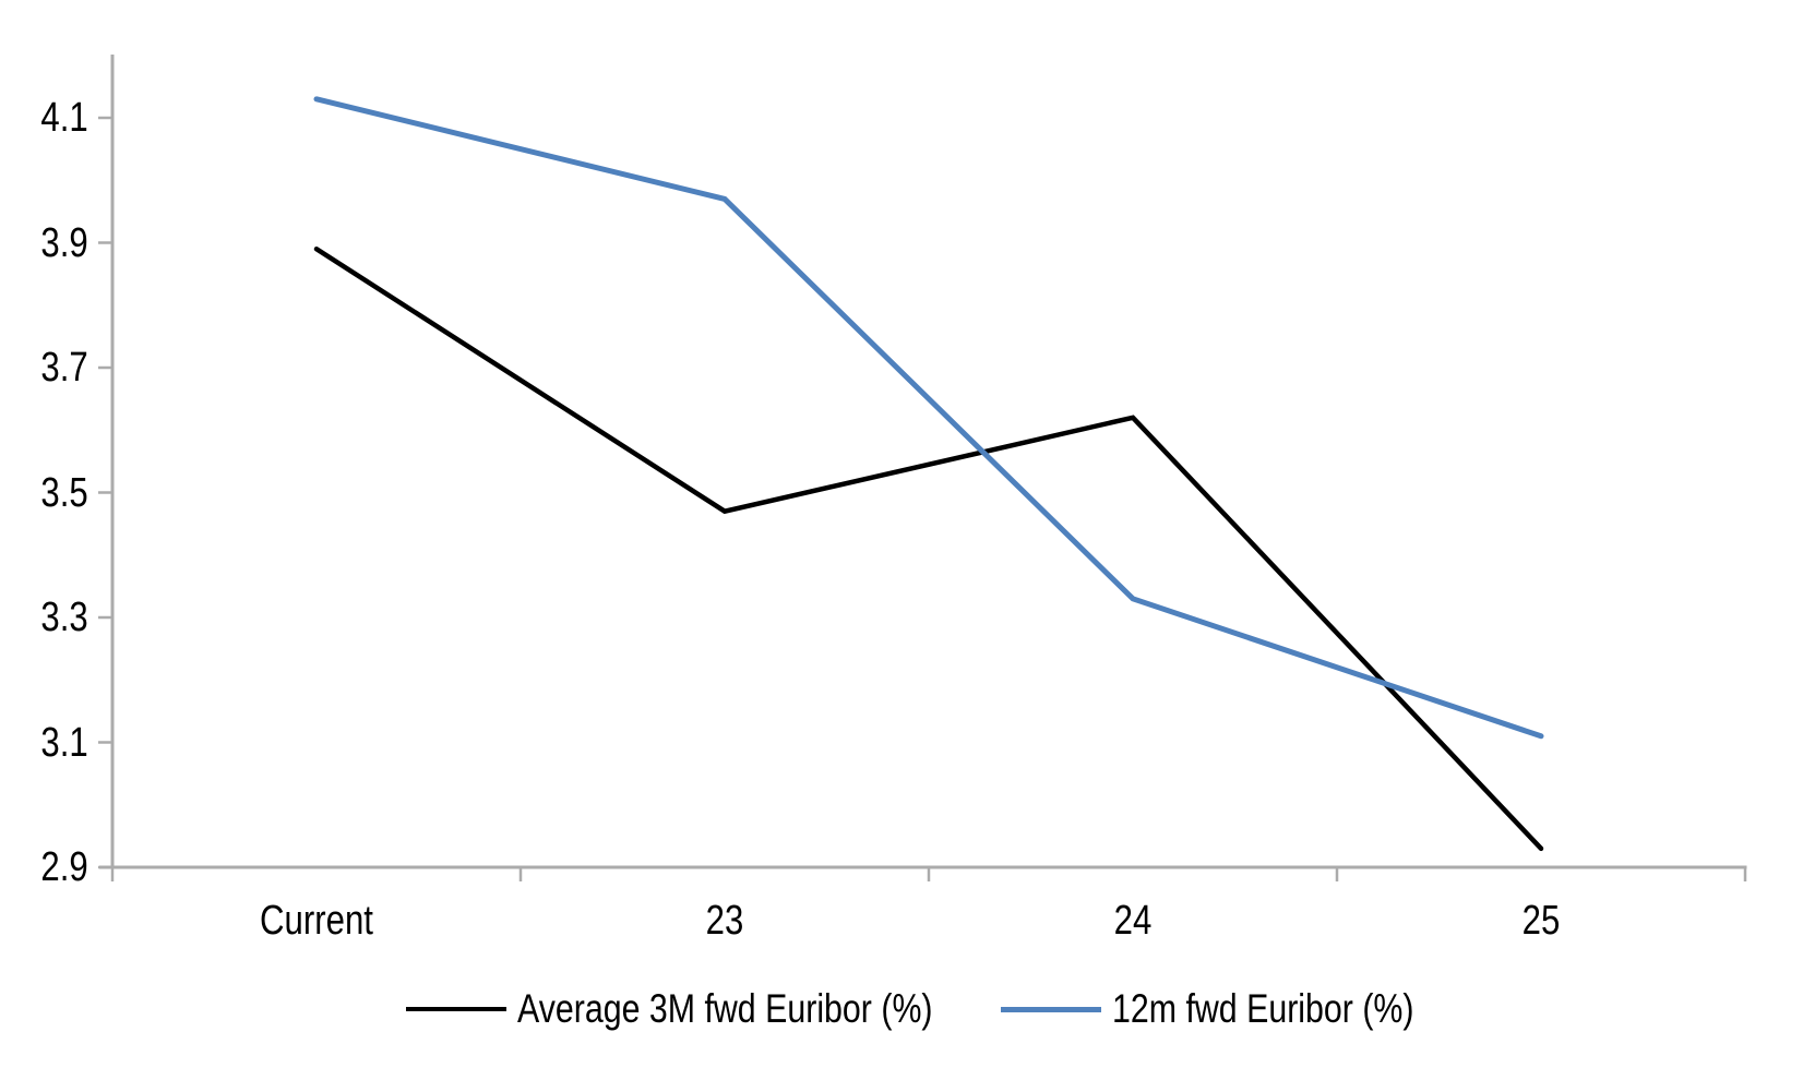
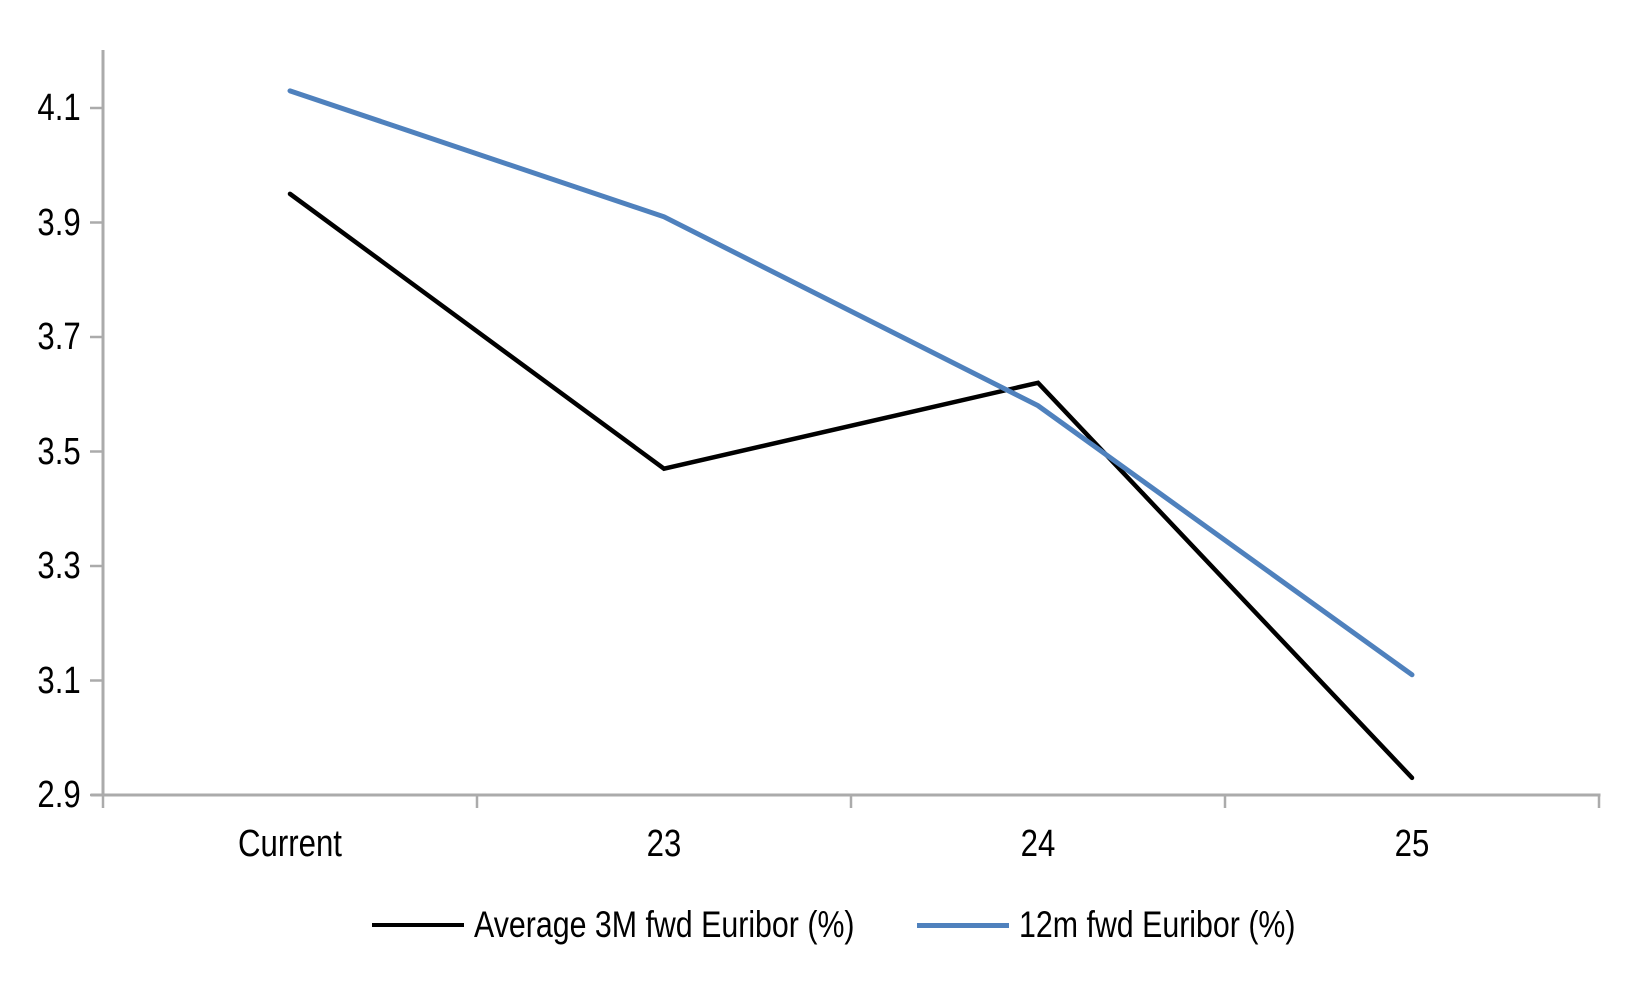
Average 3M fwd Euribor (%)/Current: 3.89 -> 3.95
12m fwd Euribor (%)/23: 3.97 -> 3.91
12m fwd Euribor (%)/24: 3.33 -> 3.58
